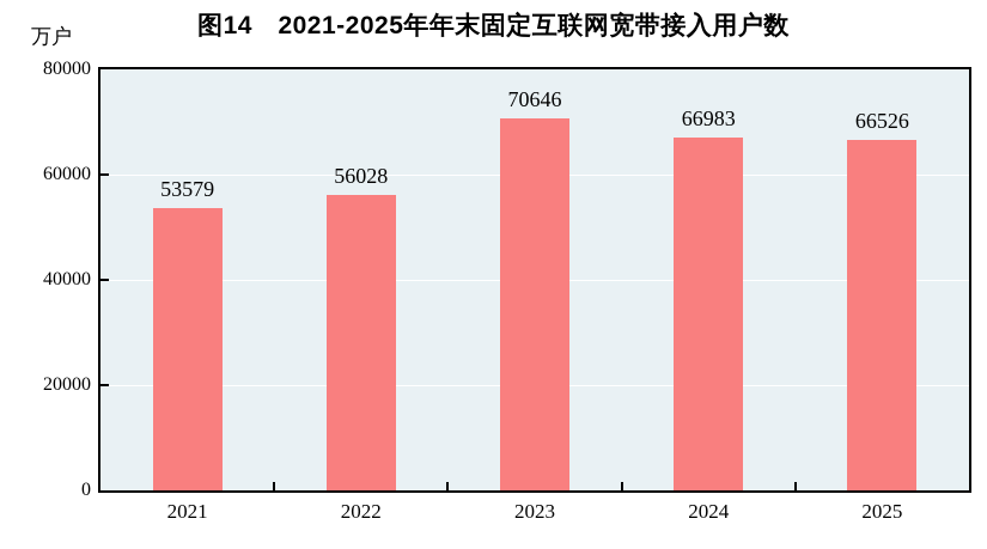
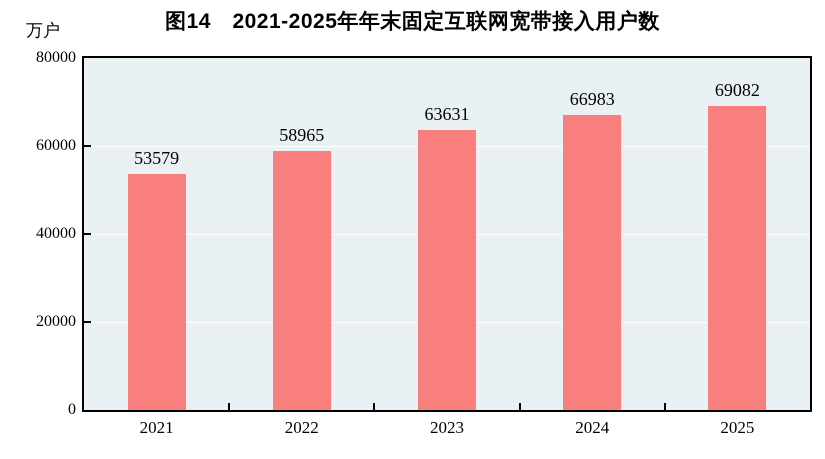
2022: 56028 -> 58965
2023: 70646 -> 63631
2025: 66526 -> 69082
